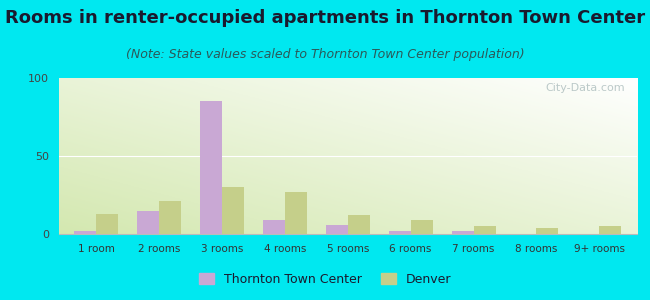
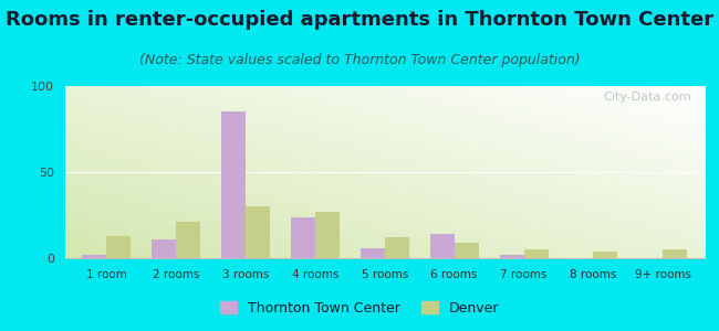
Thornton Town Center/2 rooms: 15 -> 11
Thornton Town Center/4 rooms: 9 -> 24
Thornton Town Center/6 rooms: 2 -> 14
